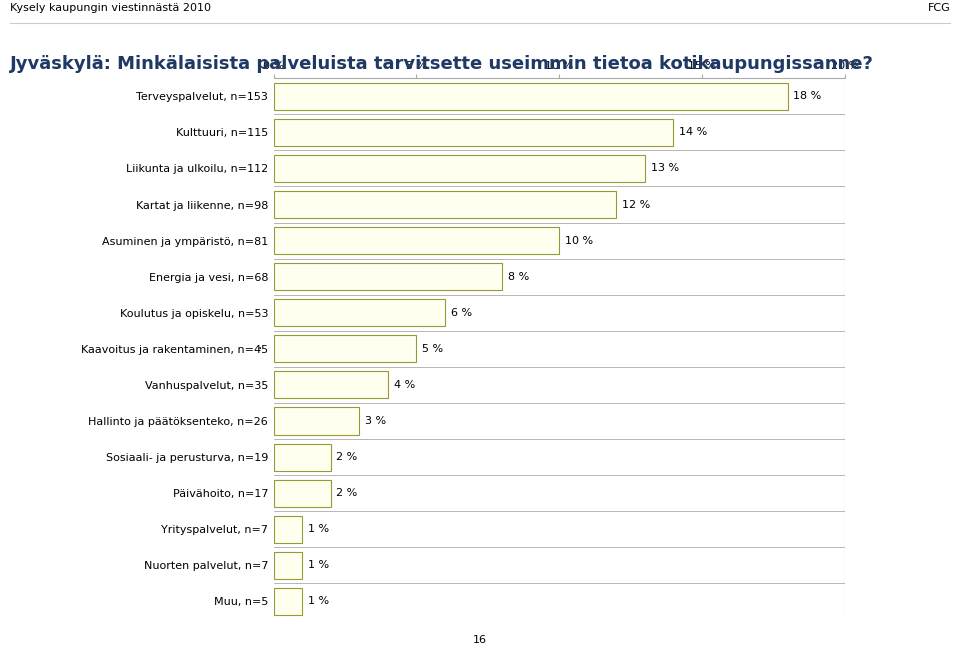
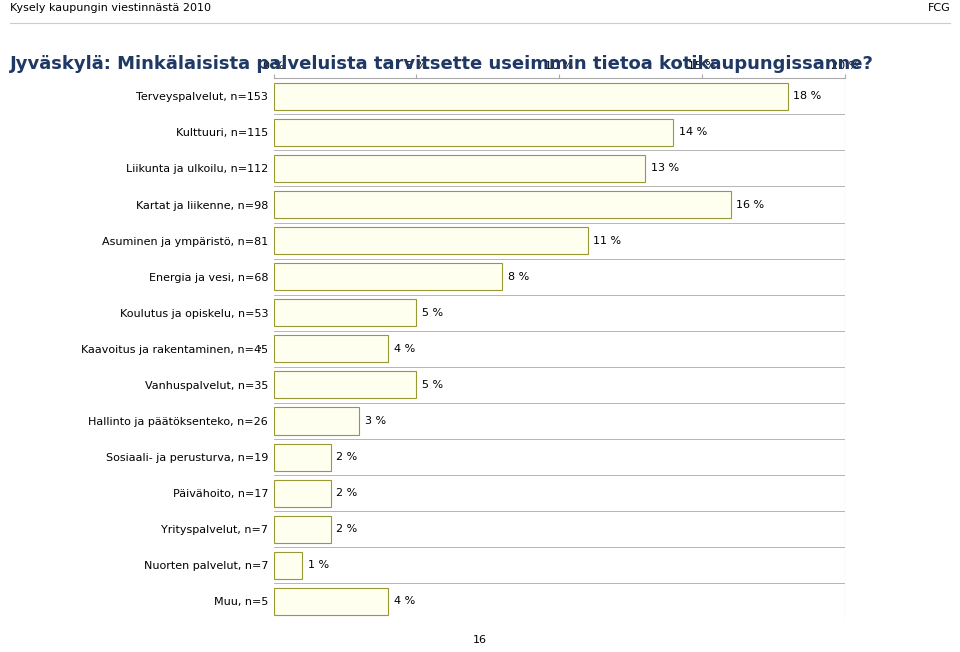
Kartat ja liikenne, n=98: 12 -> 16
Asuminen ja ympäristö, n=81: 10 -> 11
Koulutus ja opiskelu, n=53: 6 -> 5
Kaavoitus ja rakentaminen, n=45: 5 -> 4
Vanhuspalvelut, n=35: 4 -> 5
Yrityspalvelut, n=7: 1 -> 2
Muu, n=5: 1 -> 4
